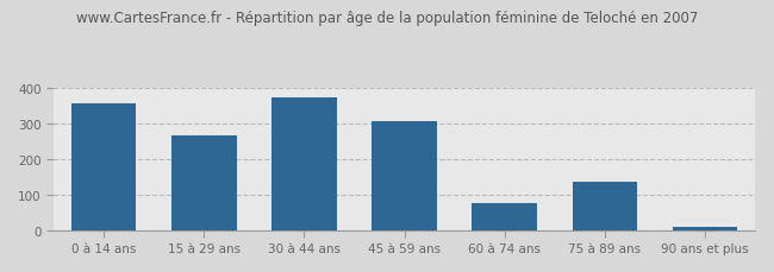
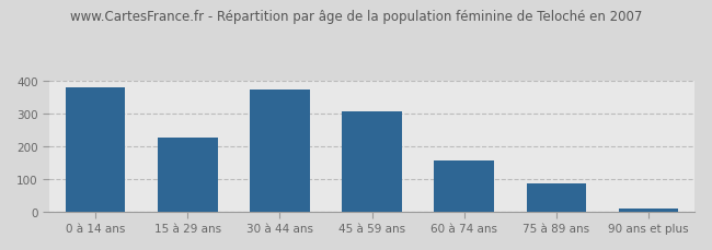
0 à 14 ans: 355 -> 380
15 à 29 ans: 265 -> 226
60 à 74 ans: 75 -> 155
75 à 89 ans: 135 -> 85
